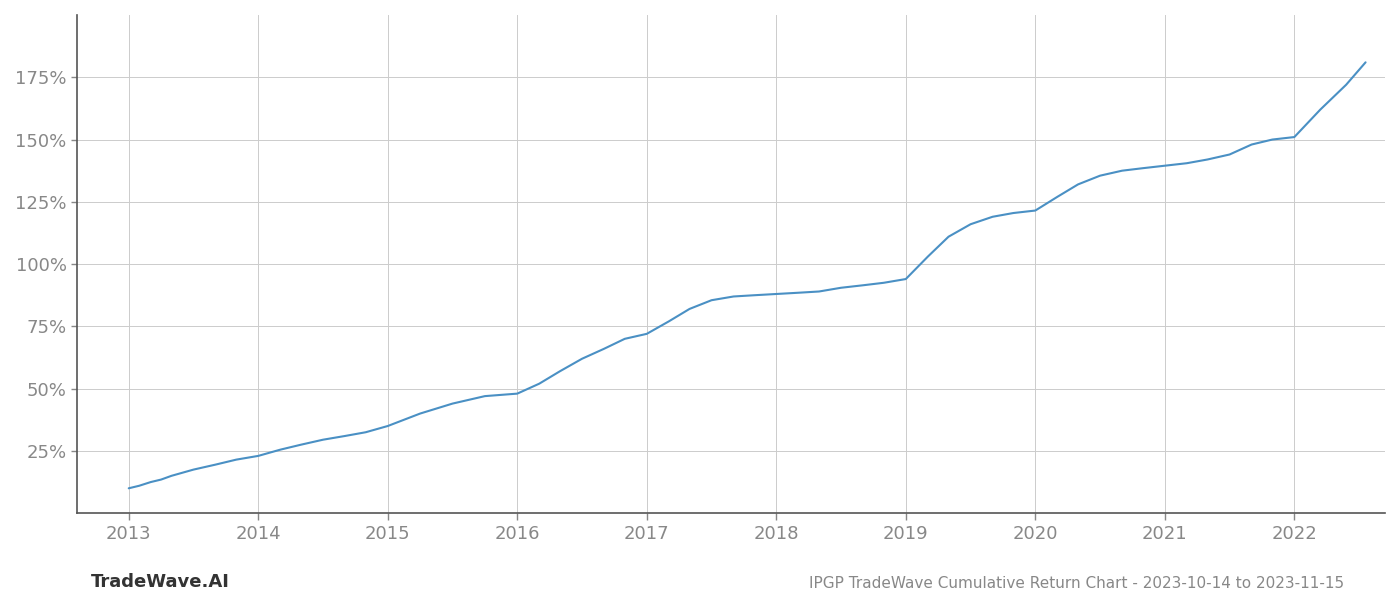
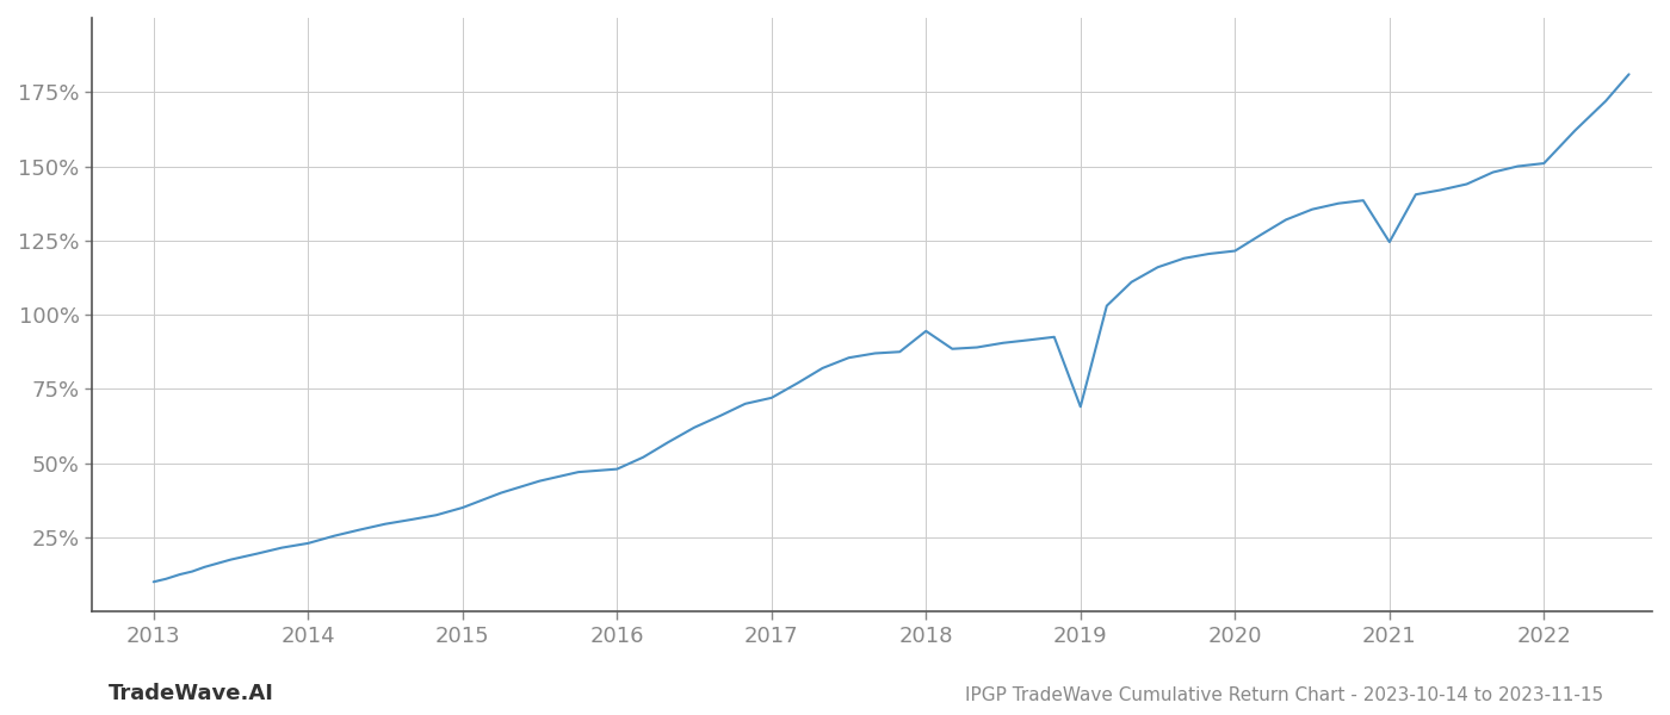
2018: 88.0% -> 94.5%
2019: 94.0% -> 69.0%
2021: 139.5% -> 124.5%
